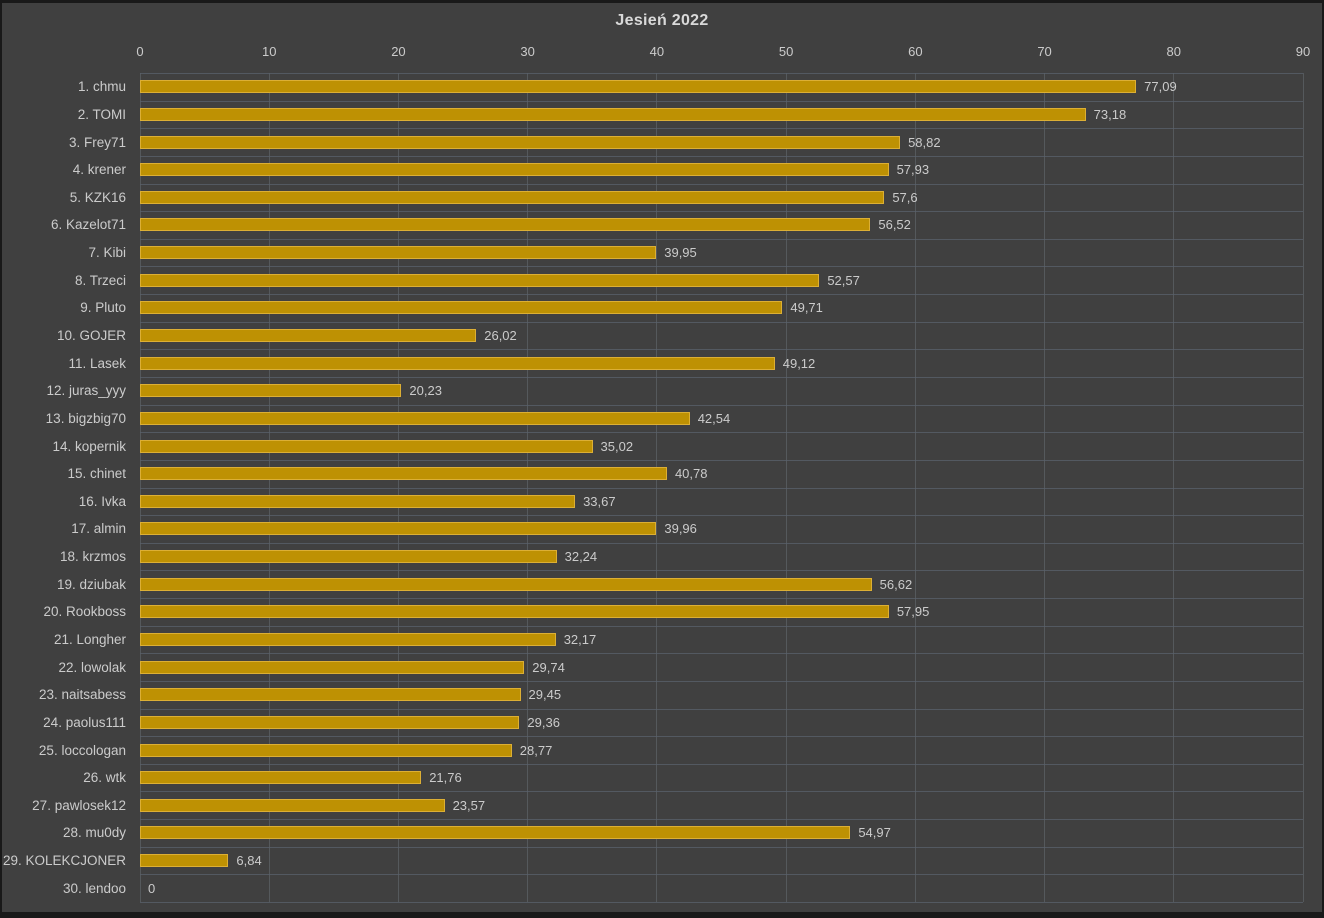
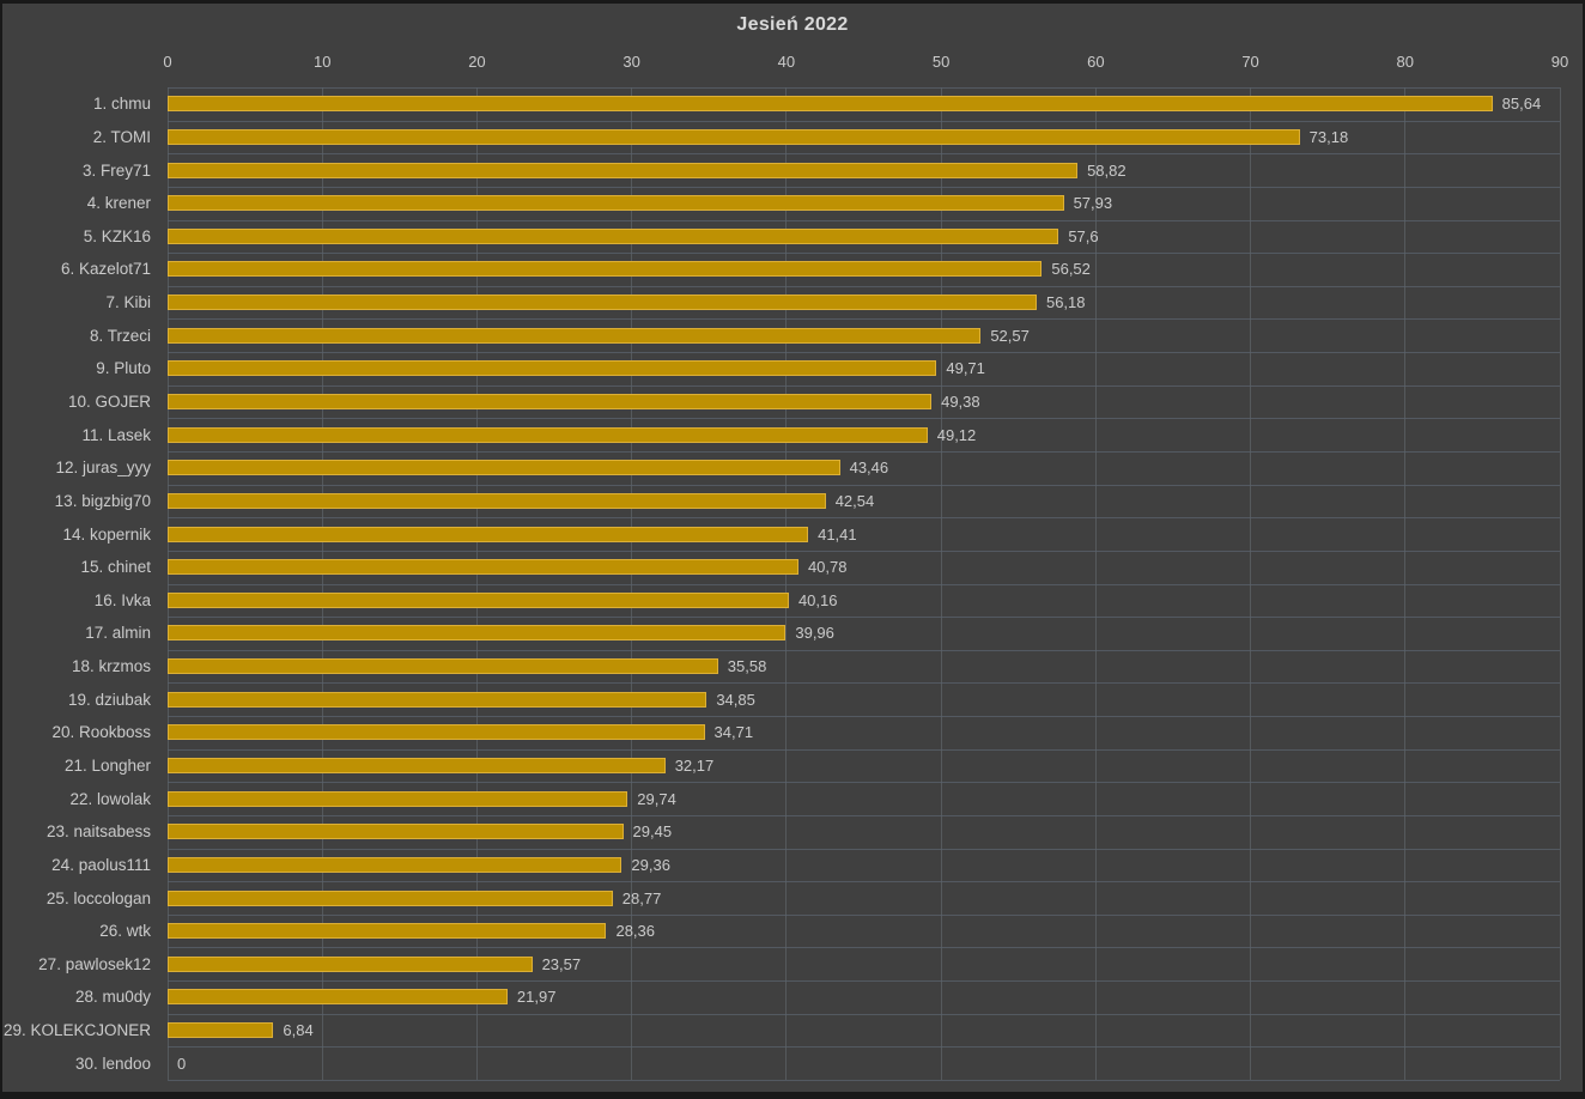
1. chmu: 77,09 -> 85,64
7. Kibi: 39,95 -> 56,18
10. GOJER: 26,02 -> 49,38
12. juras_yyy: 20,23 -> 43,46
14. kopernik: 35,02 -> 41,41
16. Ivka: 33,67 -> 40,16
18. krzmos: 32,24 -> 35,58
19. dziubak: 56,62 -> 34,85
20. Rookboss: 57,95 -> 34,71
26. wtk: 21,76 -> 28,36
28. mu0dy: 54,97 -> 21,97
